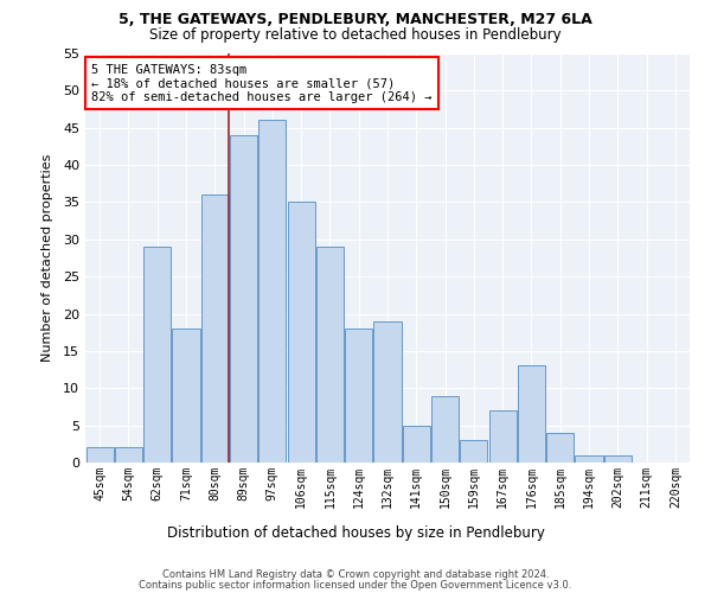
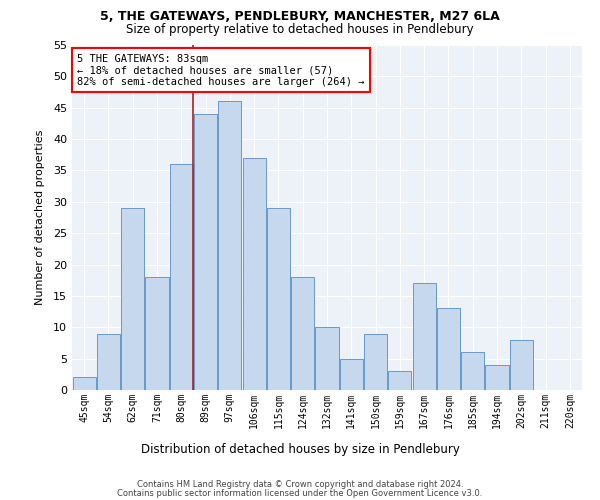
54sqm: 2 -> 9
106sqm: 35 -> 37
132sqm: 19 -> 10
167sqm: 7 -> 17
185sqm: 4 -> 6
194sqm: 1 -> 4
202sqm: 1 -> 8
